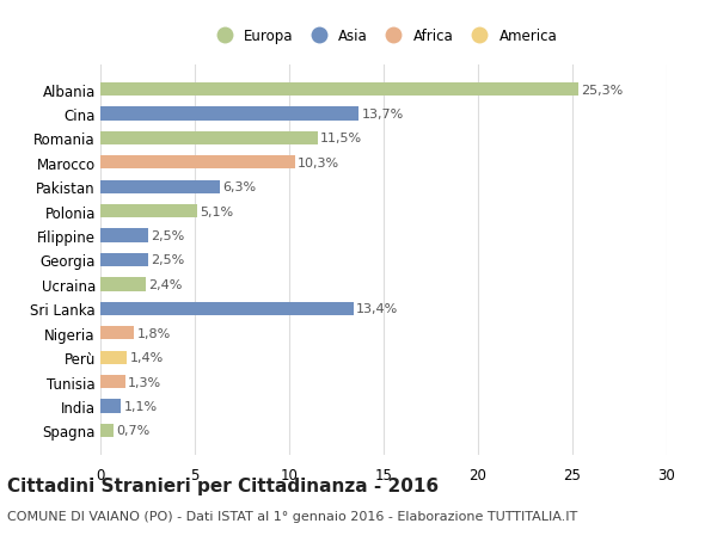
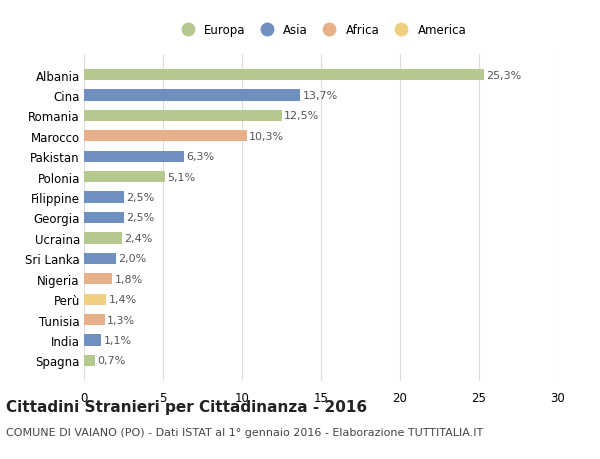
Romania: 11,5% -> 12,5%
Sri Lanka: 13,4% -> 2,0%
